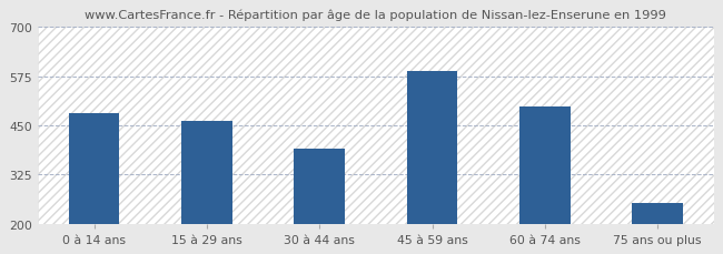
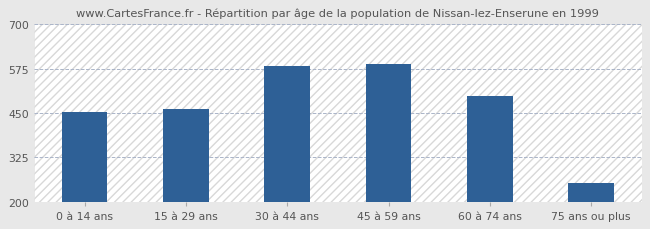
0 à 14 ans: 480 -> 452
30 à 44 ans: 390 -> 581
